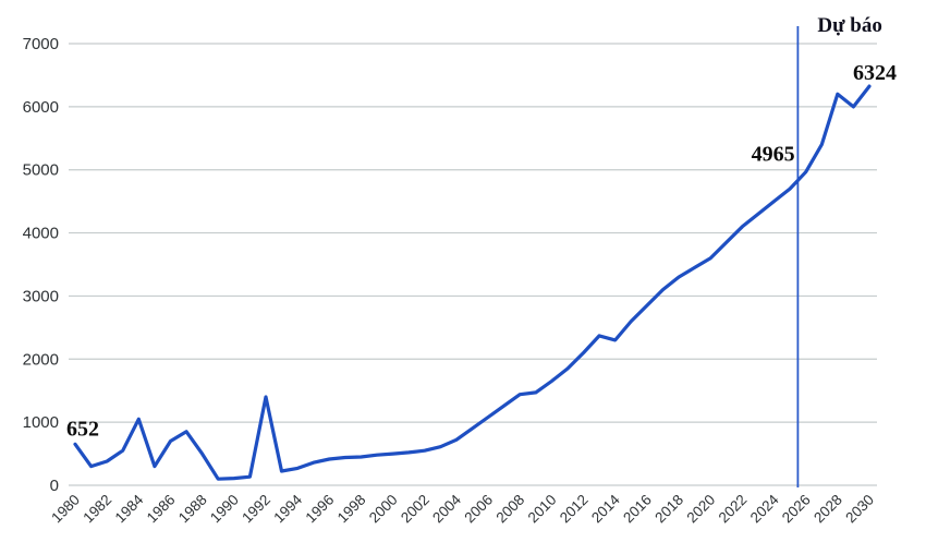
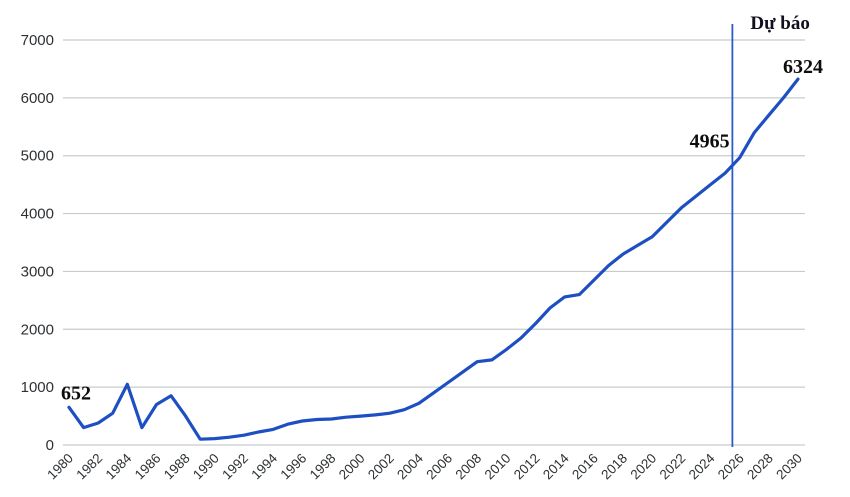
1992: 1400 -> 200
2014: 2300 -> 2600
2028: 6200 -> 5700
